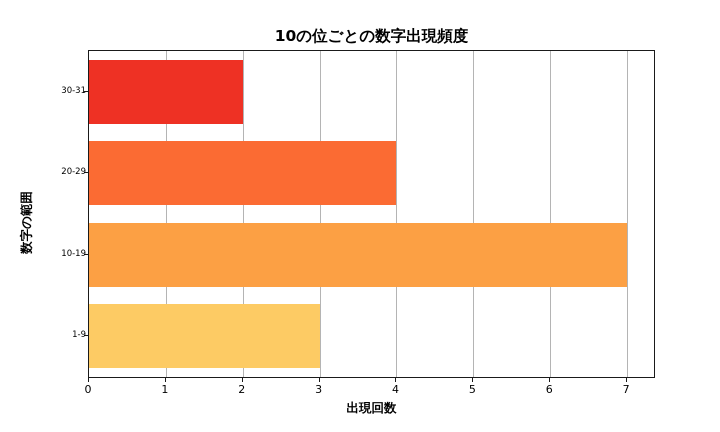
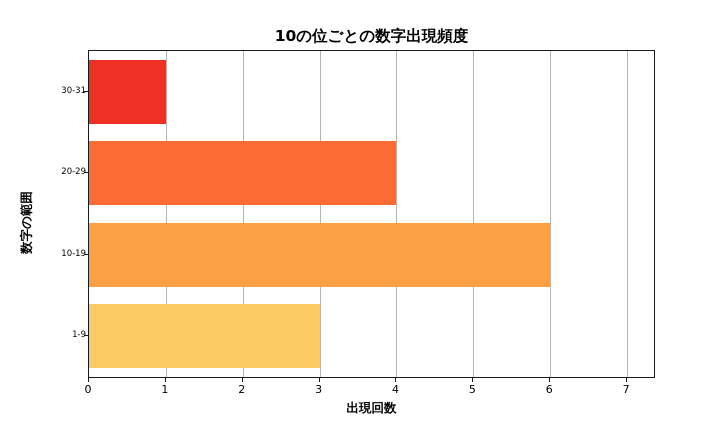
10-19: 7 -> 6
30-31: 2 -> 1
